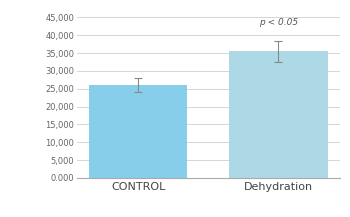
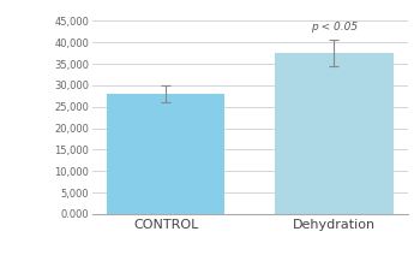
CONTROL: 26,000 -> 28,000
Dehydration: 35,500 -> 37,500
